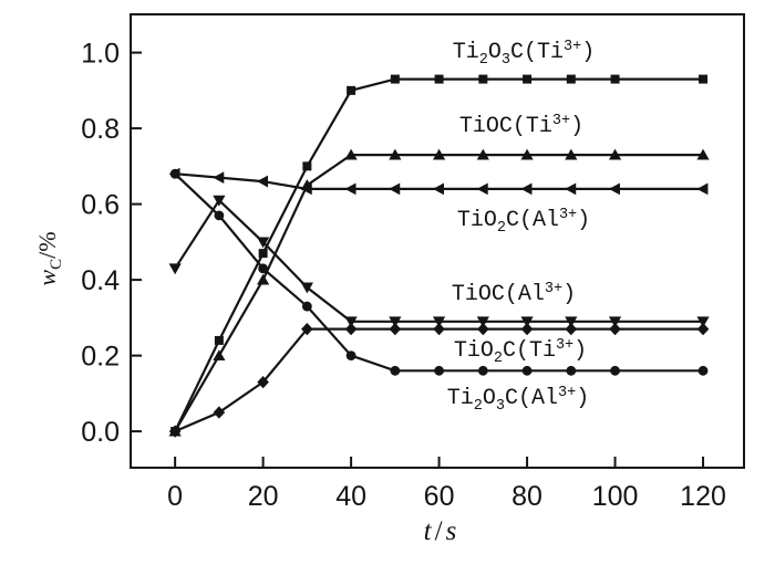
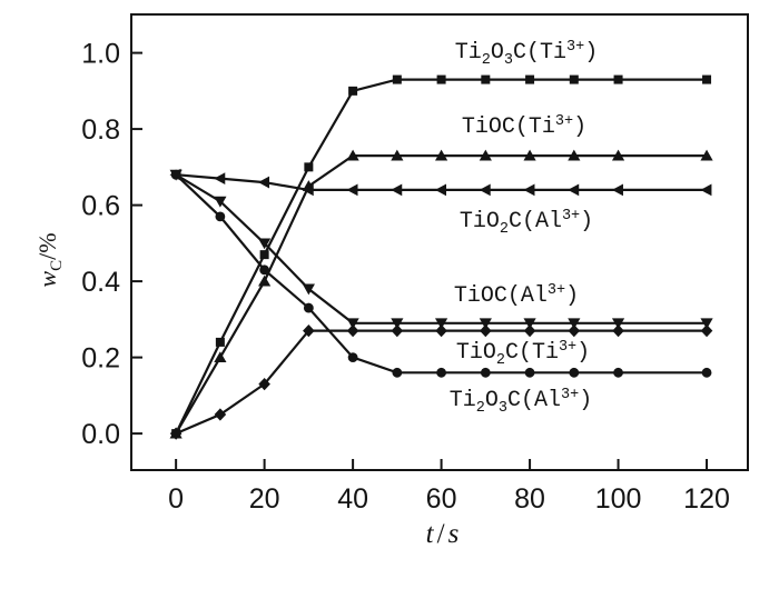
TiOC(Al3+)/0: 0.43 -> 0.68
